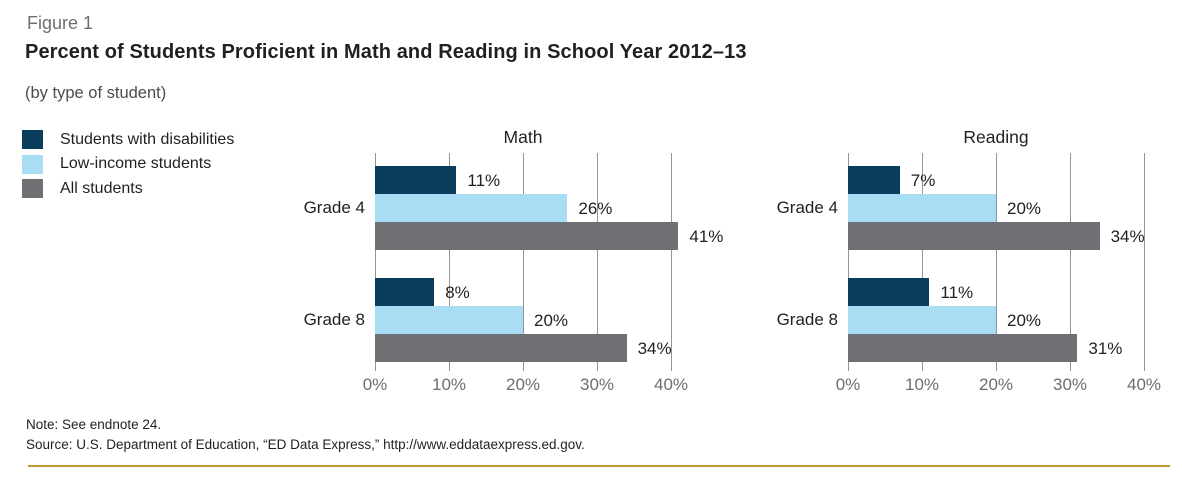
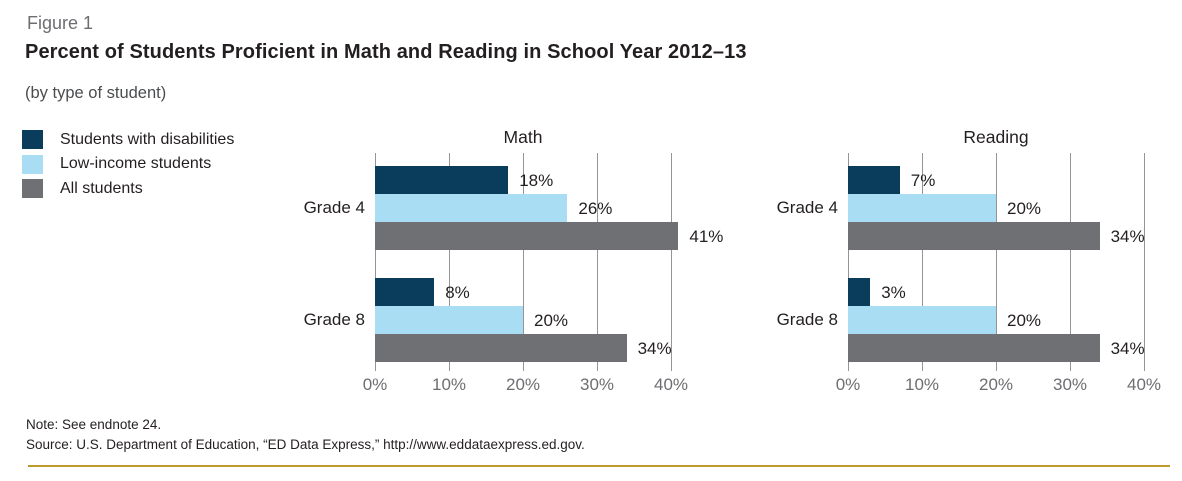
Math/Students with disabilities/Grade 4: 11% -> 18%
Reading/Students with disabilities/Grade 8: 11% -> 3%
Reading/All students/Grade 8: 31% -> 34%
